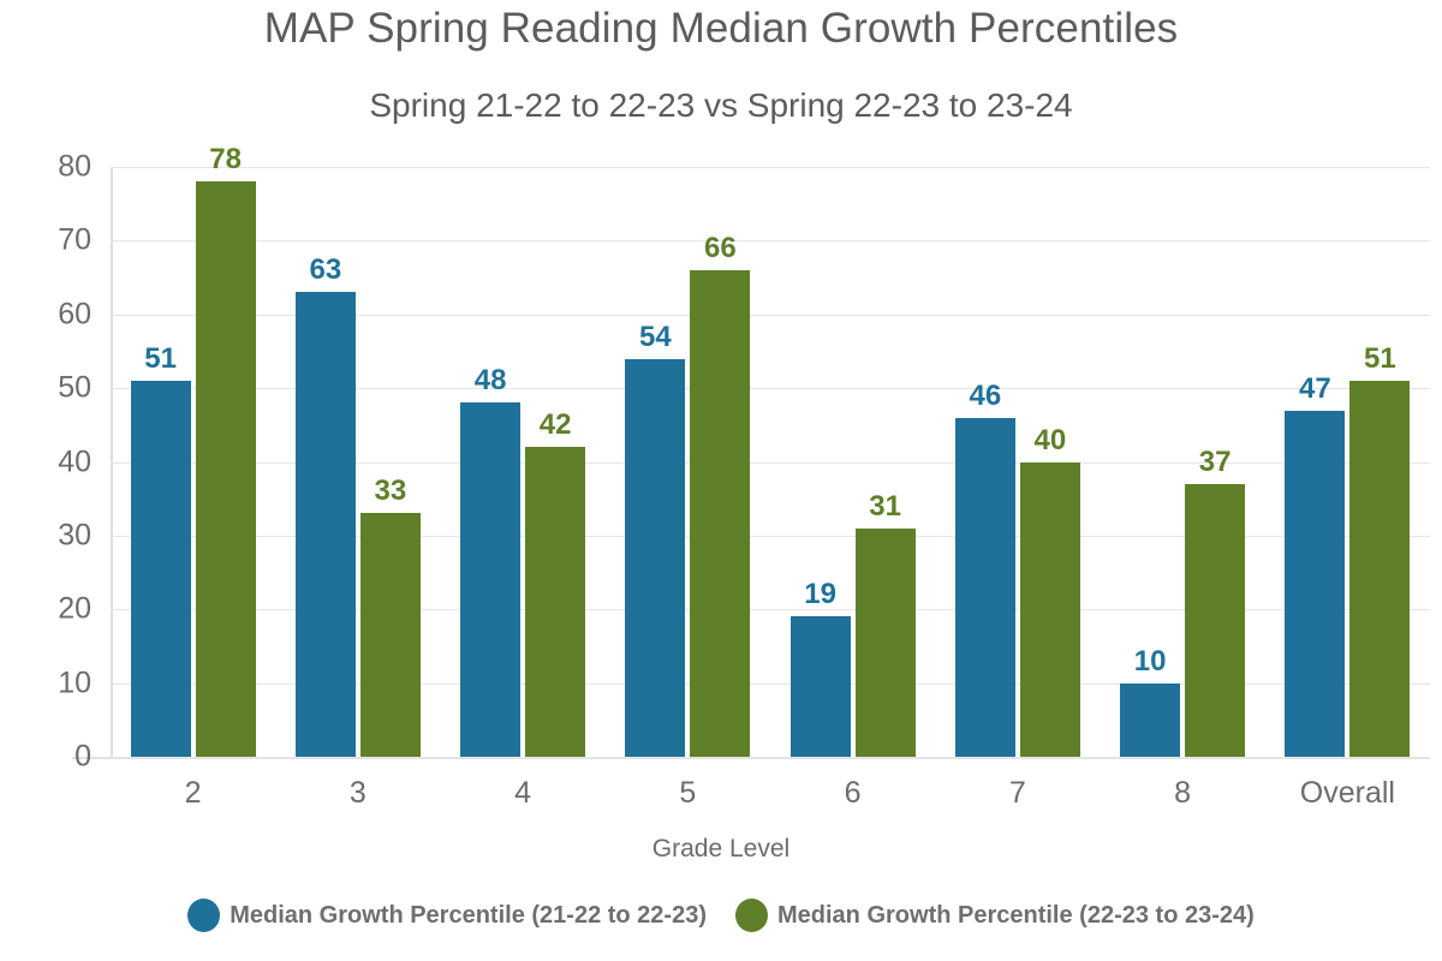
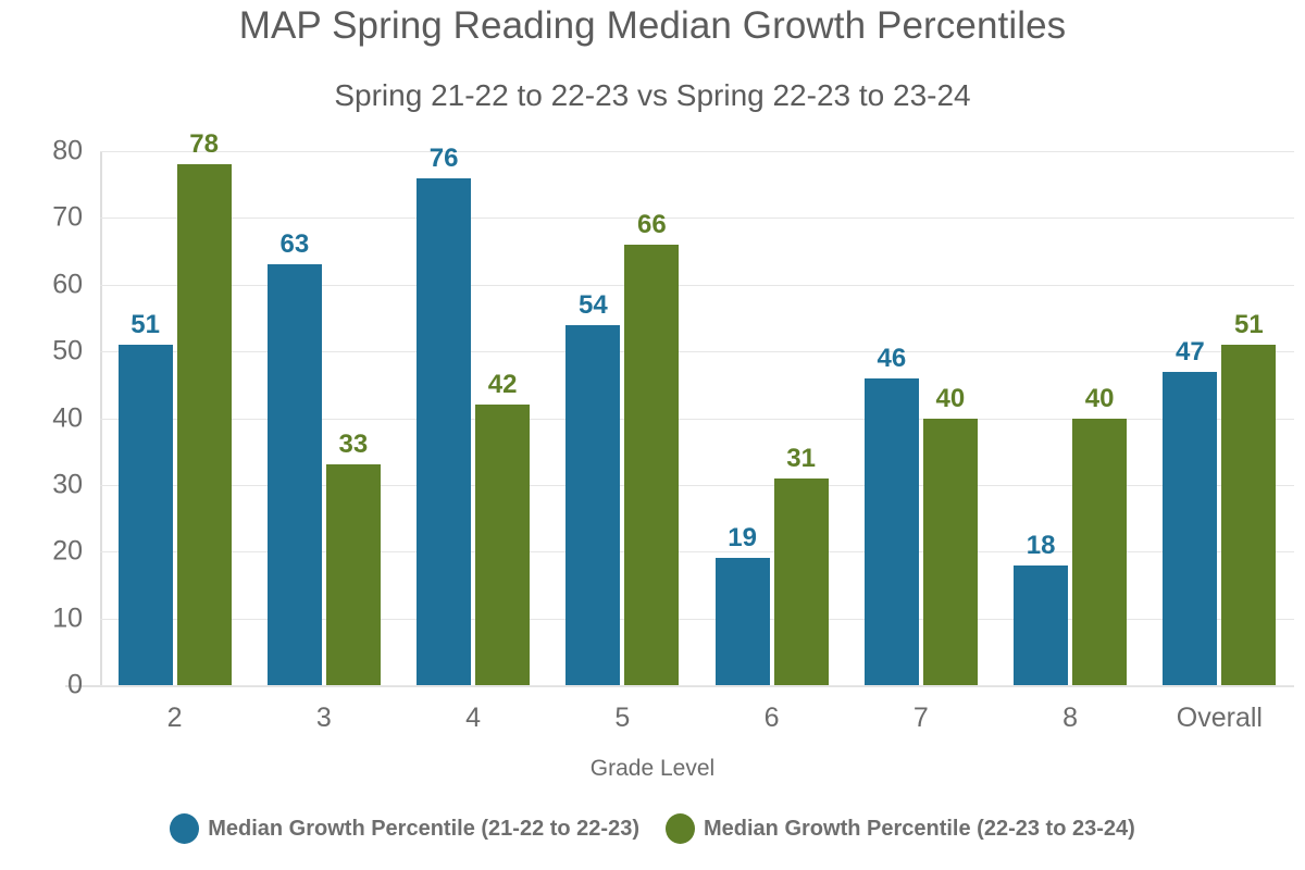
Median Growth Percentile (21-22 to 22-23)/4: 48 -> 76
Median Growth Percentile (21-22 to 22-23)/8: 10 -> 18
Median Growth Percentile (22-23 to 23-24)/8: 37 -> 40
